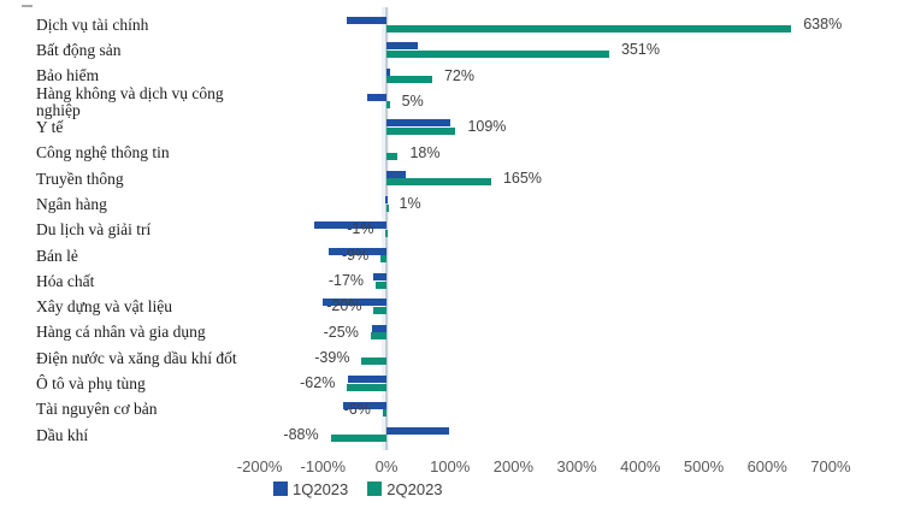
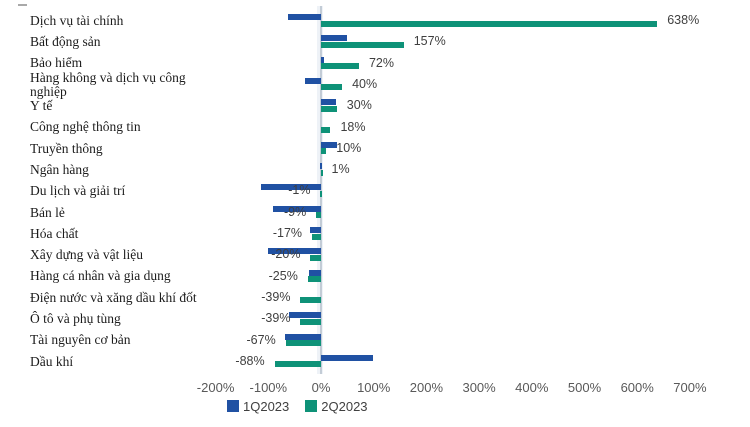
2Q2023/Bất động sản: 351% -> 157%
2Q2023/Hàng không và dịch vụ công nghiệp: 5% -> 40%
1Q2023/Y tế: 100% -> 30%
2Q2023/Y tế: 109% -> 30%
2Q2023/Truyền thông: 165% -> 10%
2Q2023/Ô tô và phụ tùng: -62% -> -39%
2Q2023/Tài nguyên cơ bản: -6% -> -67%
